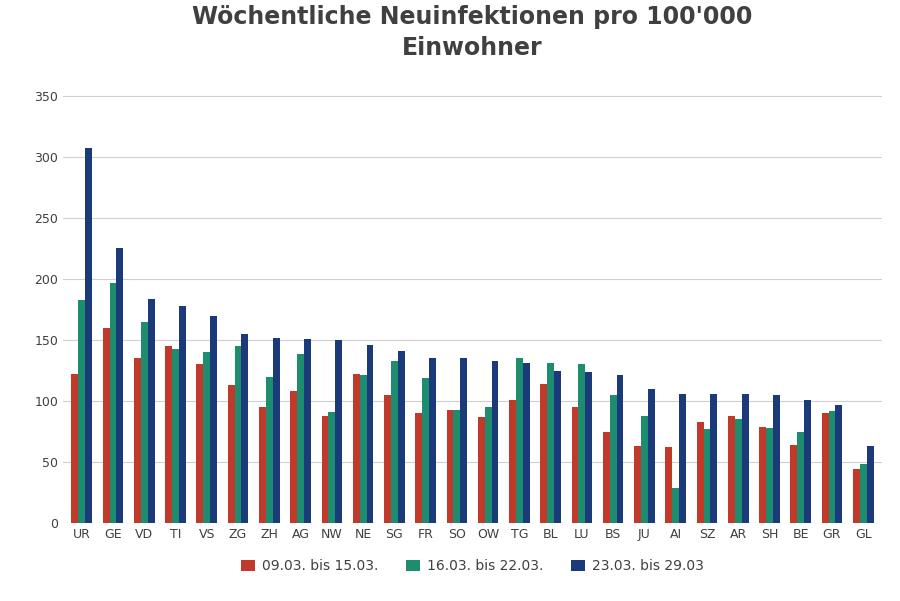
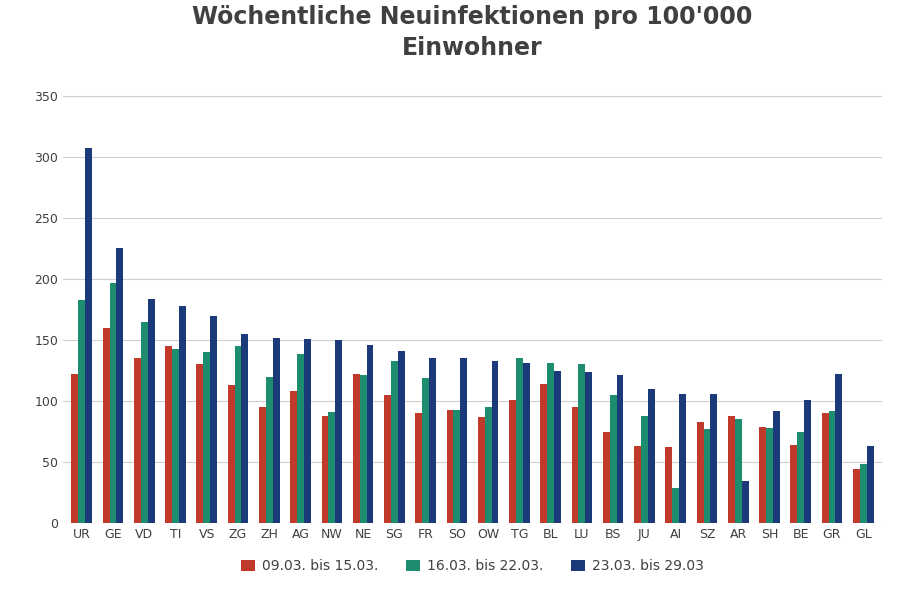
23.03. bis 29.03/AR: 106 -> 34
23.03. bis 29.03/SH: 105 -> 92
23.03. bis 29.03/GR: 97 -> 122
